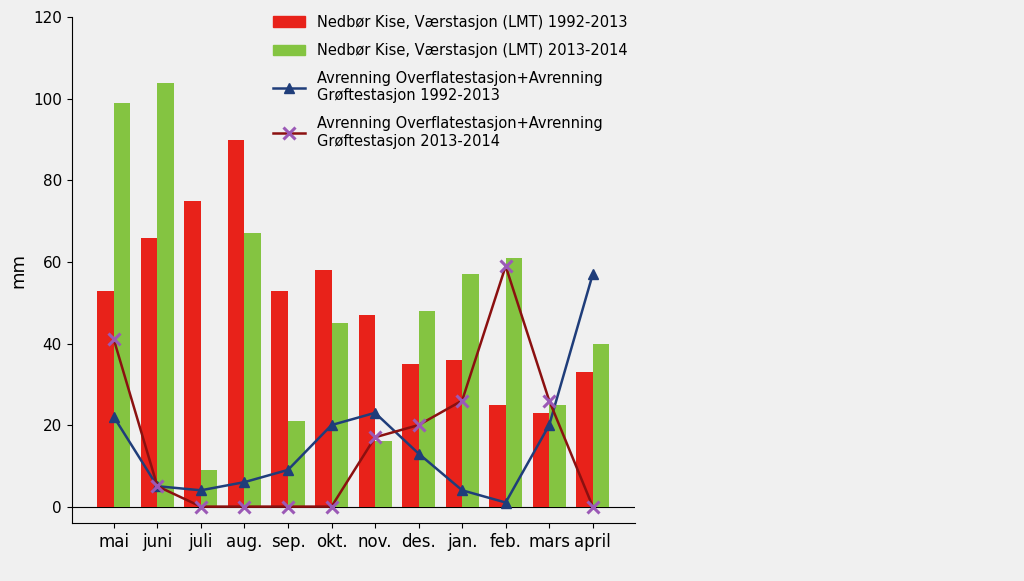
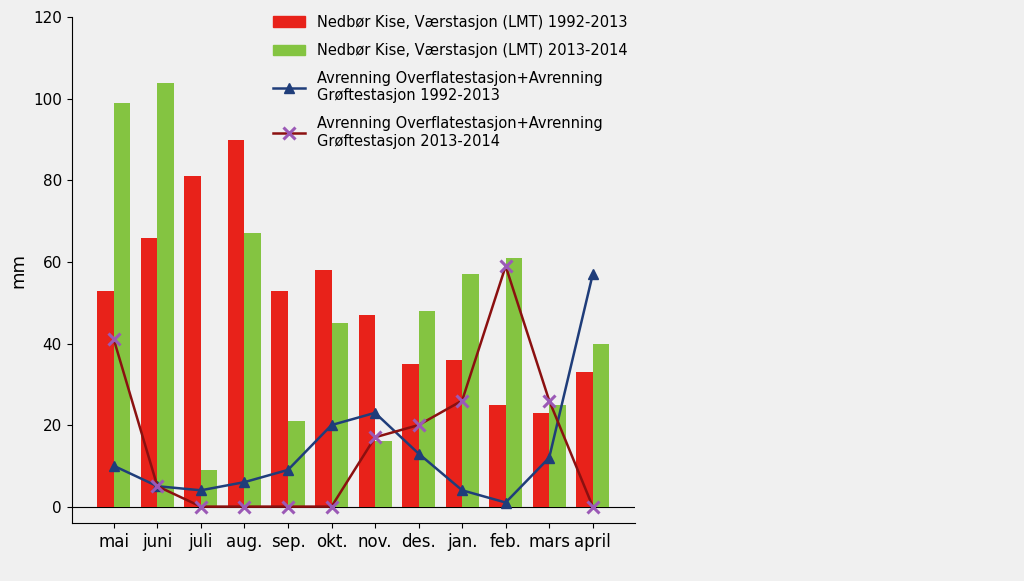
Avrenning Overflatestasjon+Avrenning Grøftestasjon 1992-2013/mai: 22 -> 10
Nedbør Kise, Værstasjon (LMT) 1992-2013/juli: 75 -> 81
Avrenning Overflatestasjon+Avrenning Grøftestasjon 1992-2013/mars: 20 -> 12
